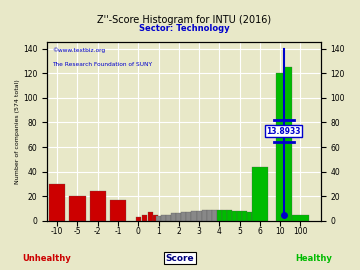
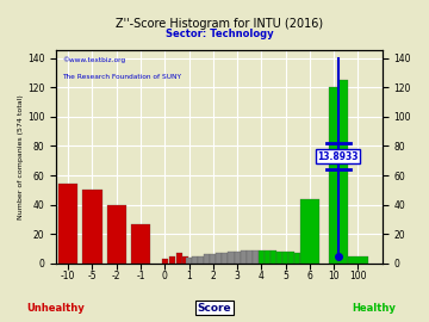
-10: 30 -> 54
-5: 20 -> 50
-2: 24 -> 40
-1: 17 -> 27
